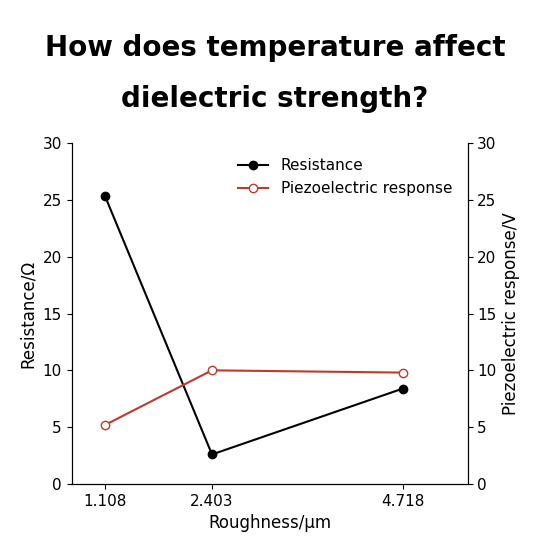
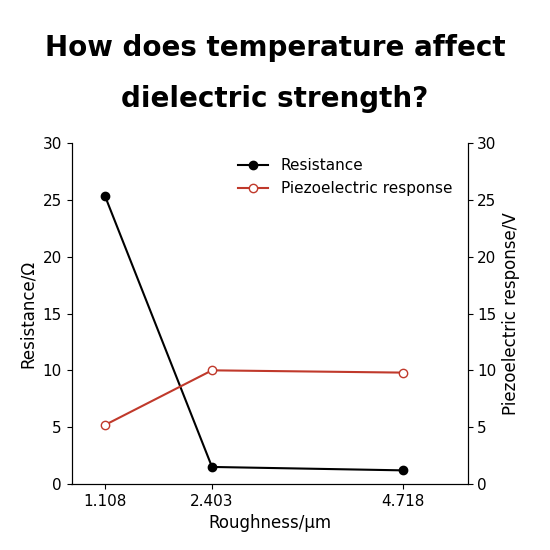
Resistance/2.403: 2.6 -> 1.5
Resistance/4.718: 8.4 -> 1.2
